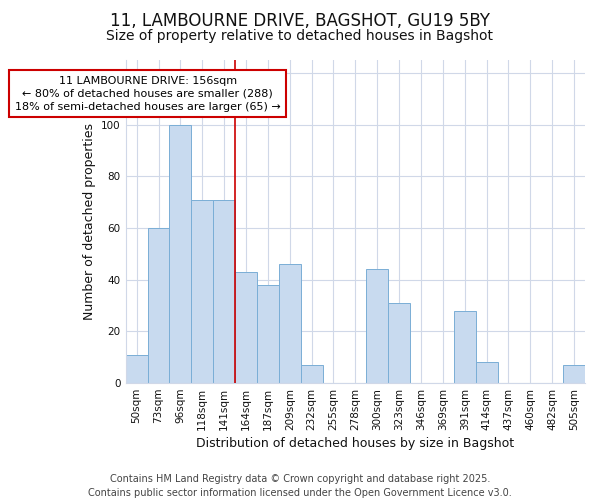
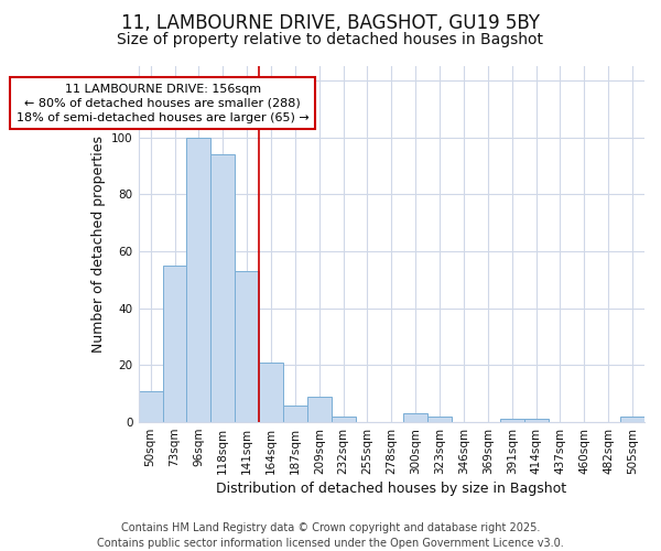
73sqm: 60 -> 55
118sqm: 71 -> 94
141sqm: 71 -> 53
164sqm: 43 -> 21
187sqm: 38 -> 6
209sqm: 46 -> 9
232sqm: 7 -> 2
300sqm: 44 -> 3
323sqm: 31 -> 2
391sqm: 28 -> 1
414sqm: 8 -> 1
505sqm: 7 -> 2
